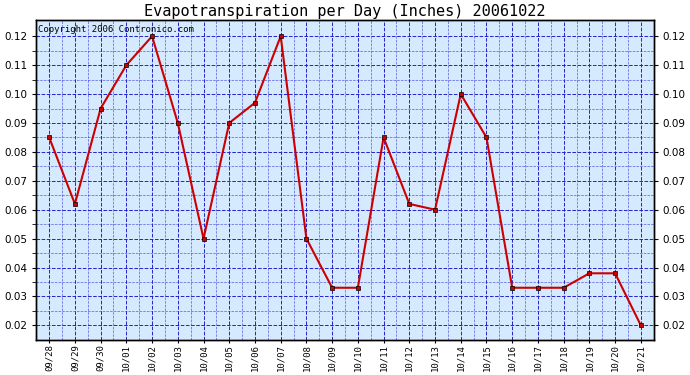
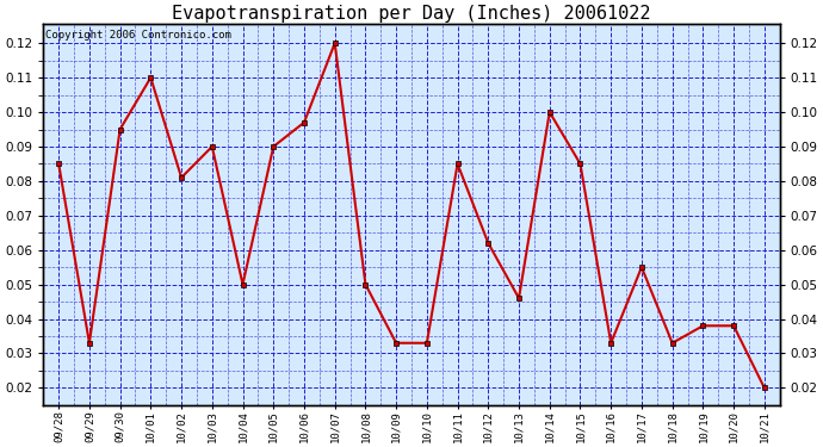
09/29: 0.062 -> 0.033
10/02: 0.120 -> 0.081
10/13: 0.060 -> 0.046
10/17: 0.033 -> 0.055
